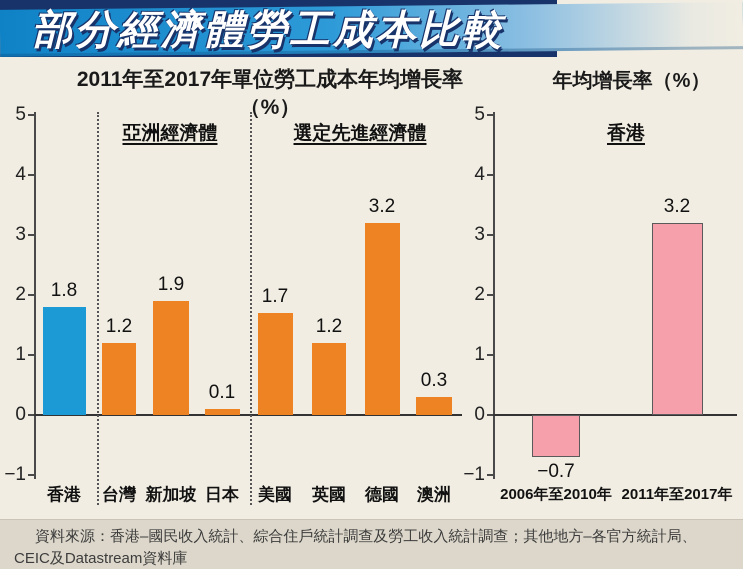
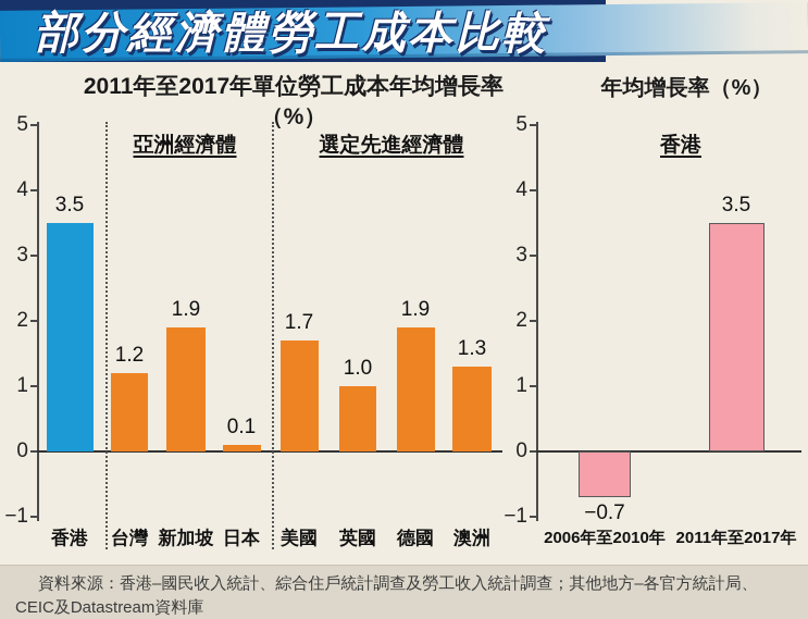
2011年至2017年單位勞工成本年均增長率（%）/香港: 1.8 -> 3.5
2011年至2017年單位勞工成本年均增長率（%）/英國: 1.2 -> 1.0
2011年至2017年單位勞工成本年均增長率（%）/德國: 3.2 -> 1.9
2011年至2017年單位勞工成本年均增長率（%）/澳洲: 0.3 -> 1.3
年均增長率（%）/2011年至2017年: 3.2 -> 3.5
